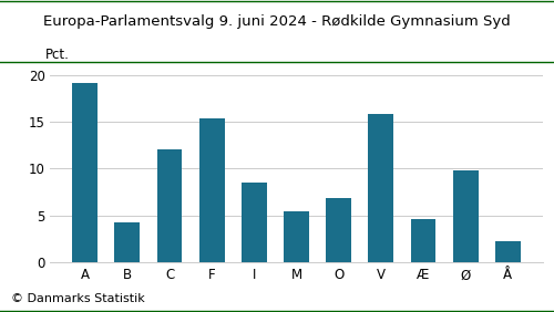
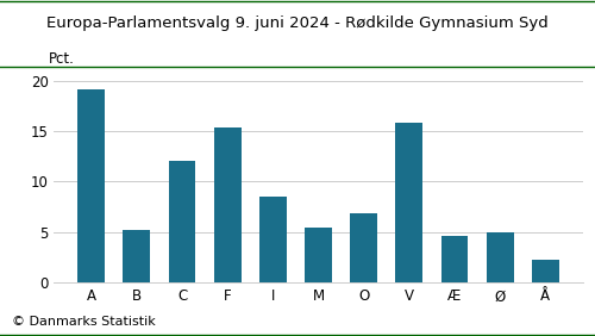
B: 4.2 -> 5.2
Ø: 9.8 -> 4.9
